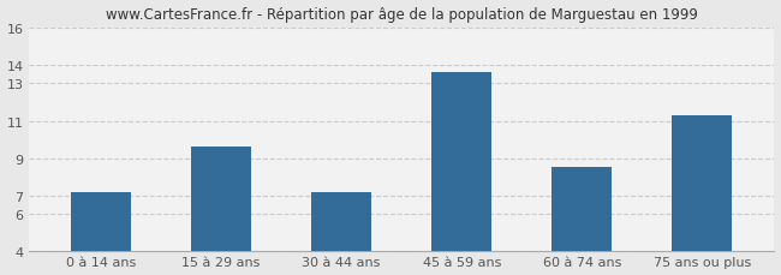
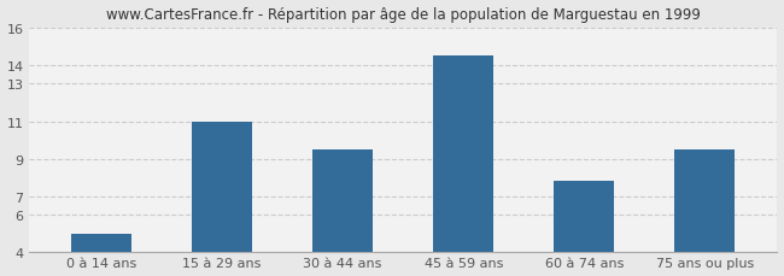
0 à 14 ans: 7.2 -> 5.0
15 à 29 ans: 9.6 -> 11.0
30 à 44 ans: 7.2 -> 9.5
45 à 59 ans: 13.6 -> 14.5
60 à 74 ans: 8.5 -> 7.8
75 ans ou plus: 11.3 -> 9.5
